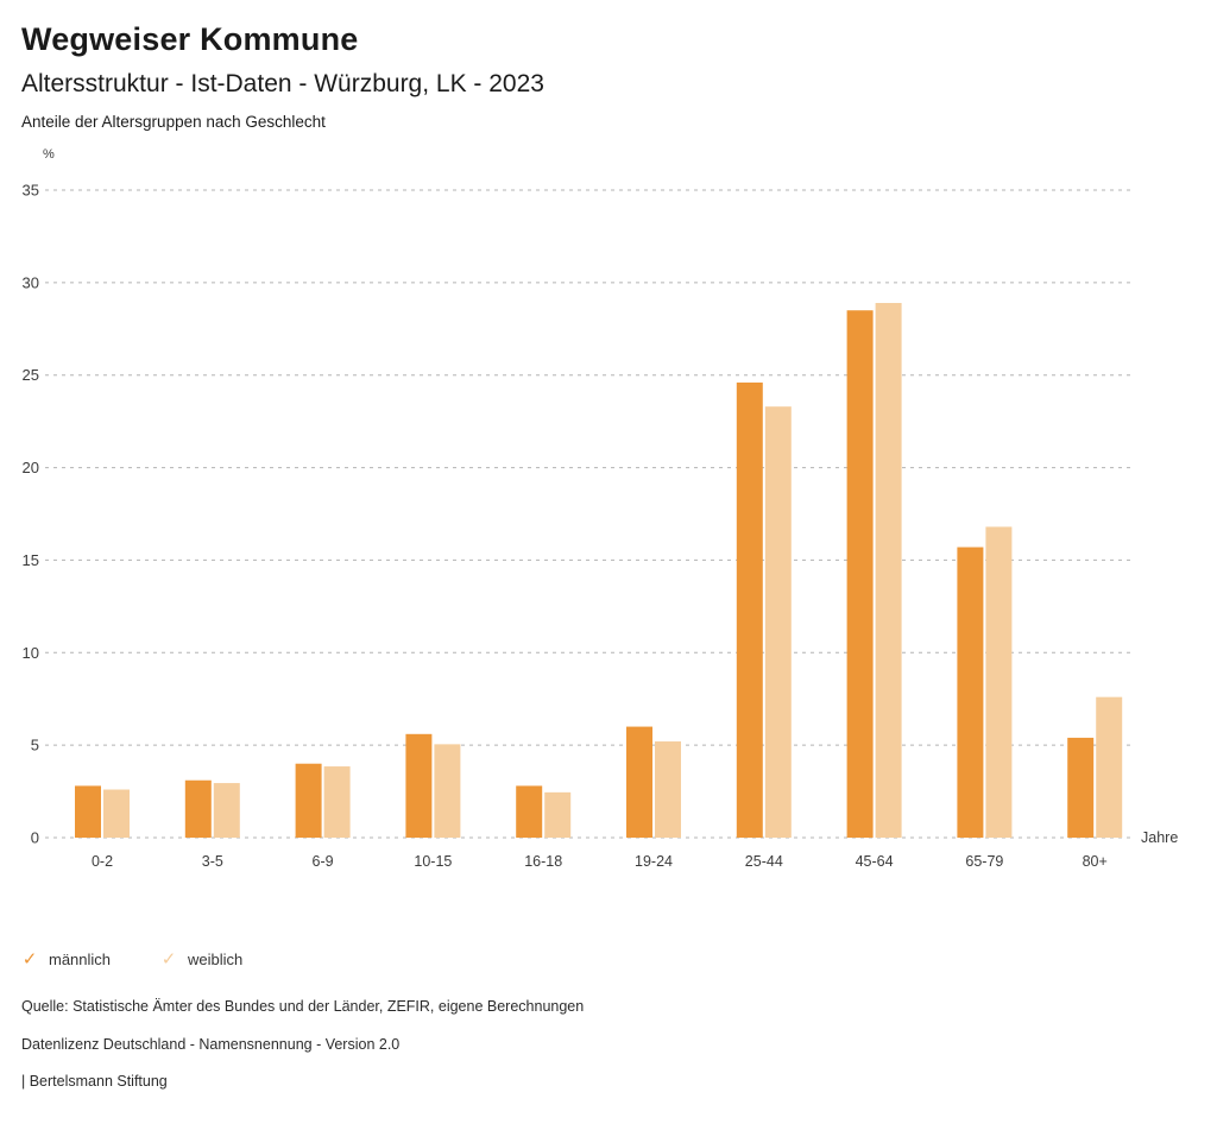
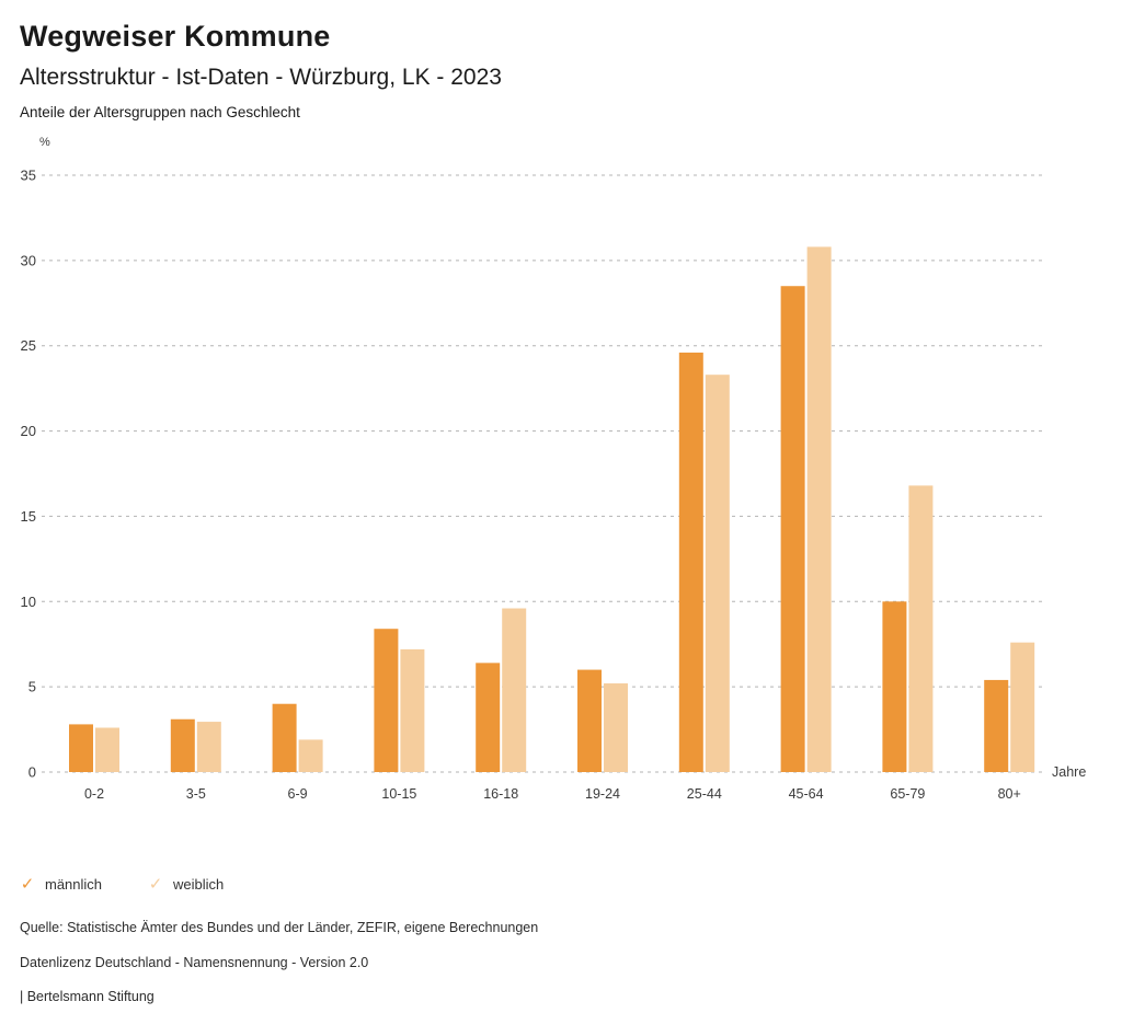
weiblich/6-9: 3.9 -> 1.9
männlich/10-15: 5.6 -> 8.4
weiblich/10-15: 5.0 -> 7.2
männlich/16-18: 2.8 -> 6.4
weiblich/16-18: 2.5 -> 9.6
weiblich/45-64: 28.9 -> 30.8
männlich/65-79: 15.7 -> 10.0
